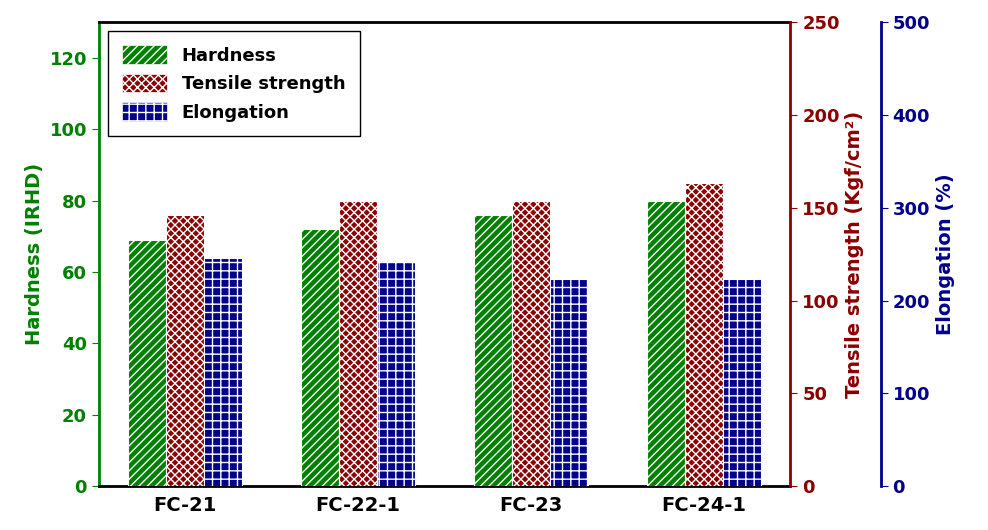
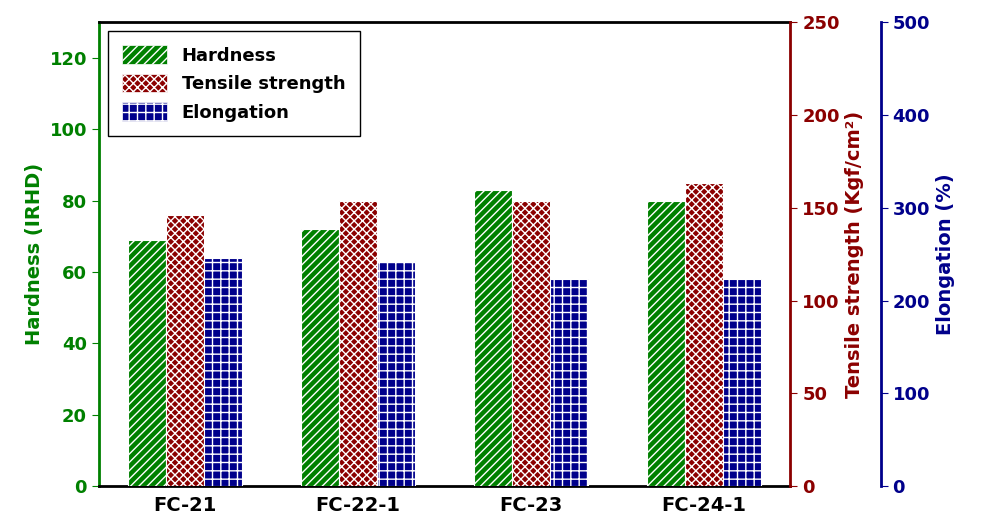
Hardness/FC-23: 76 -> 83
